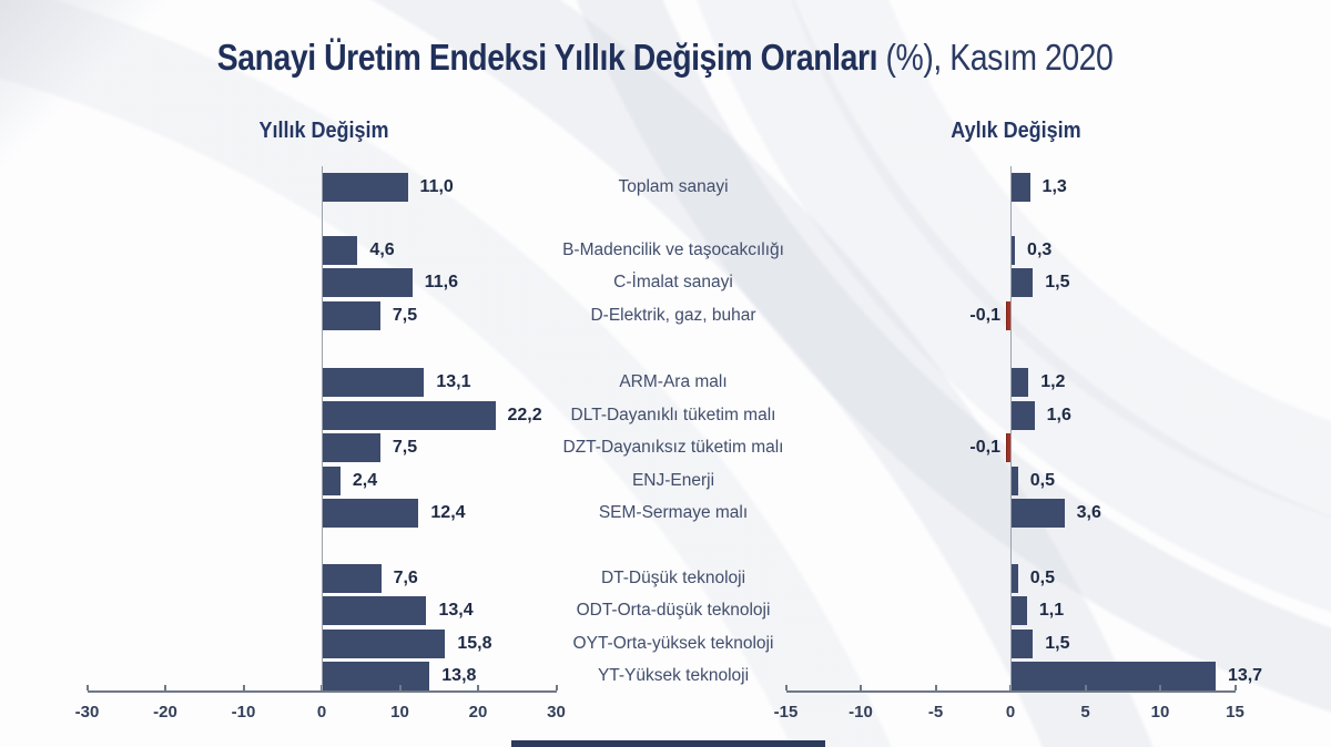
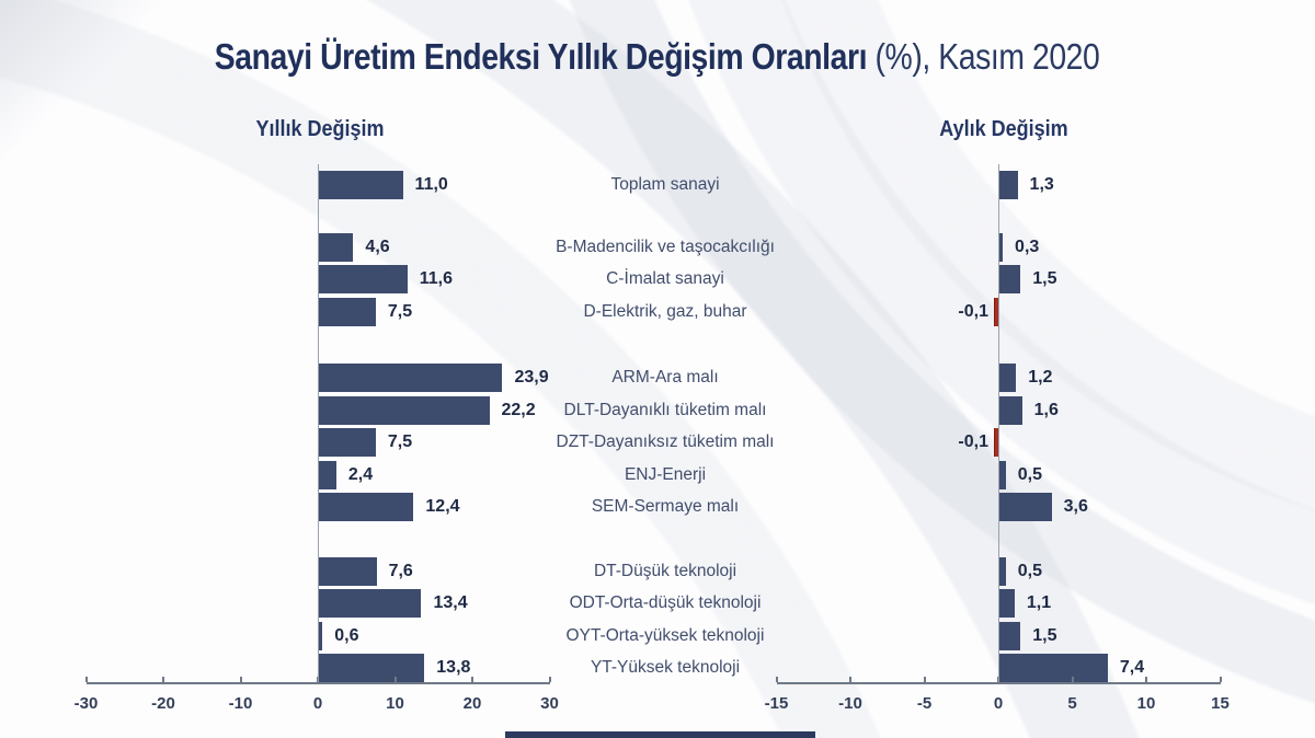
Yıllık Değişim/ARM-Ara malı: 13,1 -> 23,9
Yıllık Değişim/OYT-Orta-yüksek teknoloji: 15,8 -> 0,6
Aylık Değişim/YT-Yüksek teknoloji: 13,7 -> 7,4
